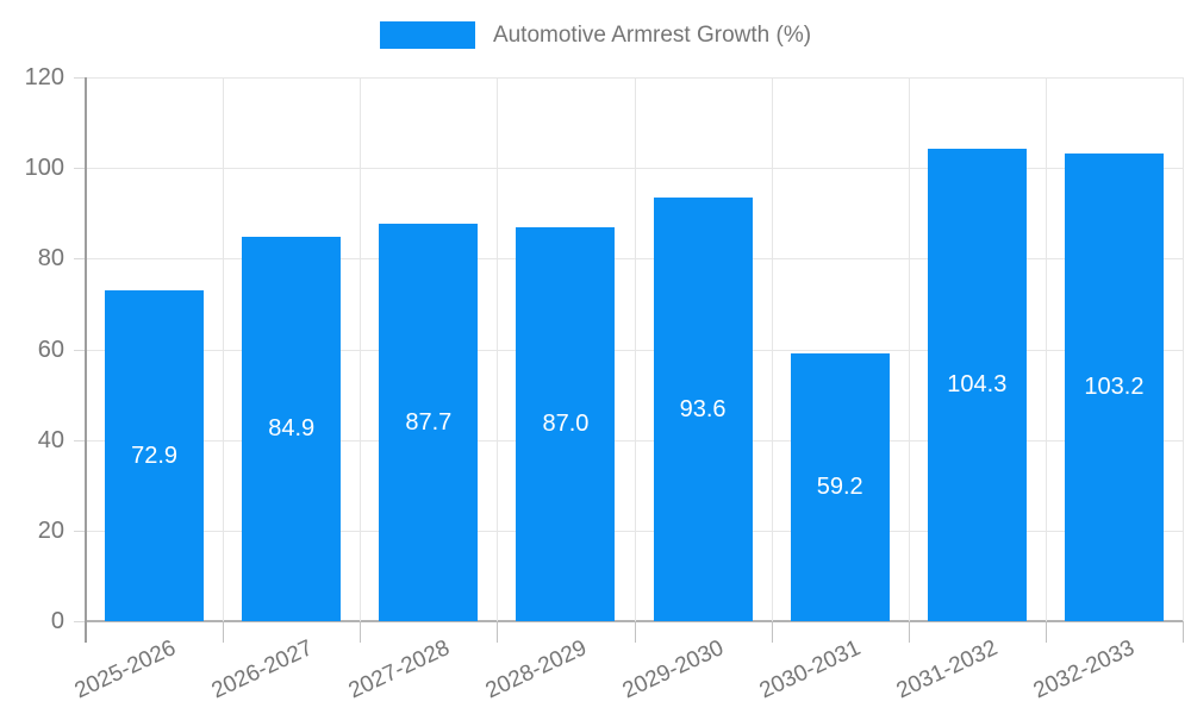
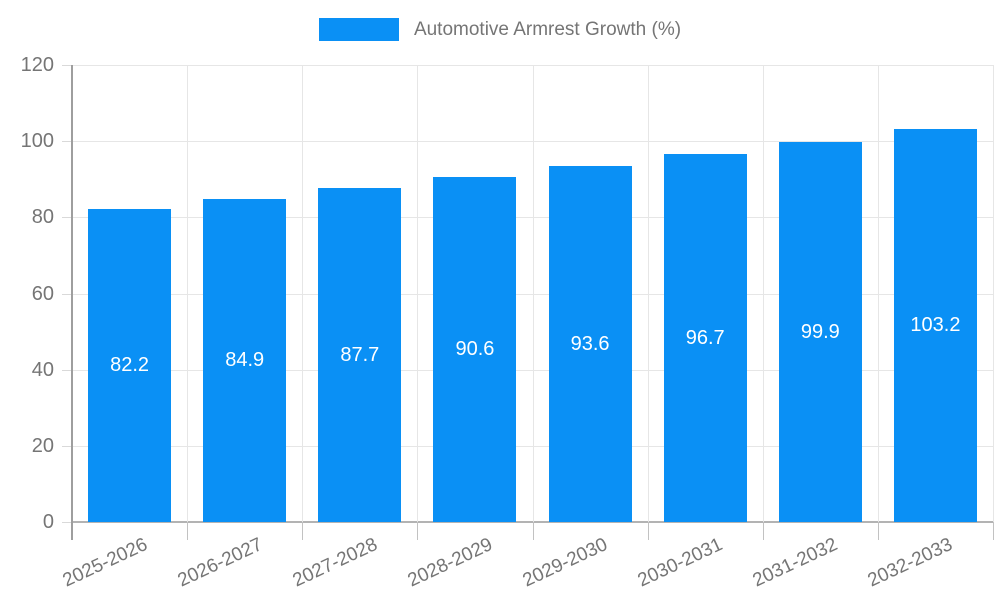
2025-2026: 72.9 -> 82.2
2028-2029: 87.0 -> 90.6
2030-2031: 59.2 -> 96.7
2031-2032: 104.3 -> 99.9
